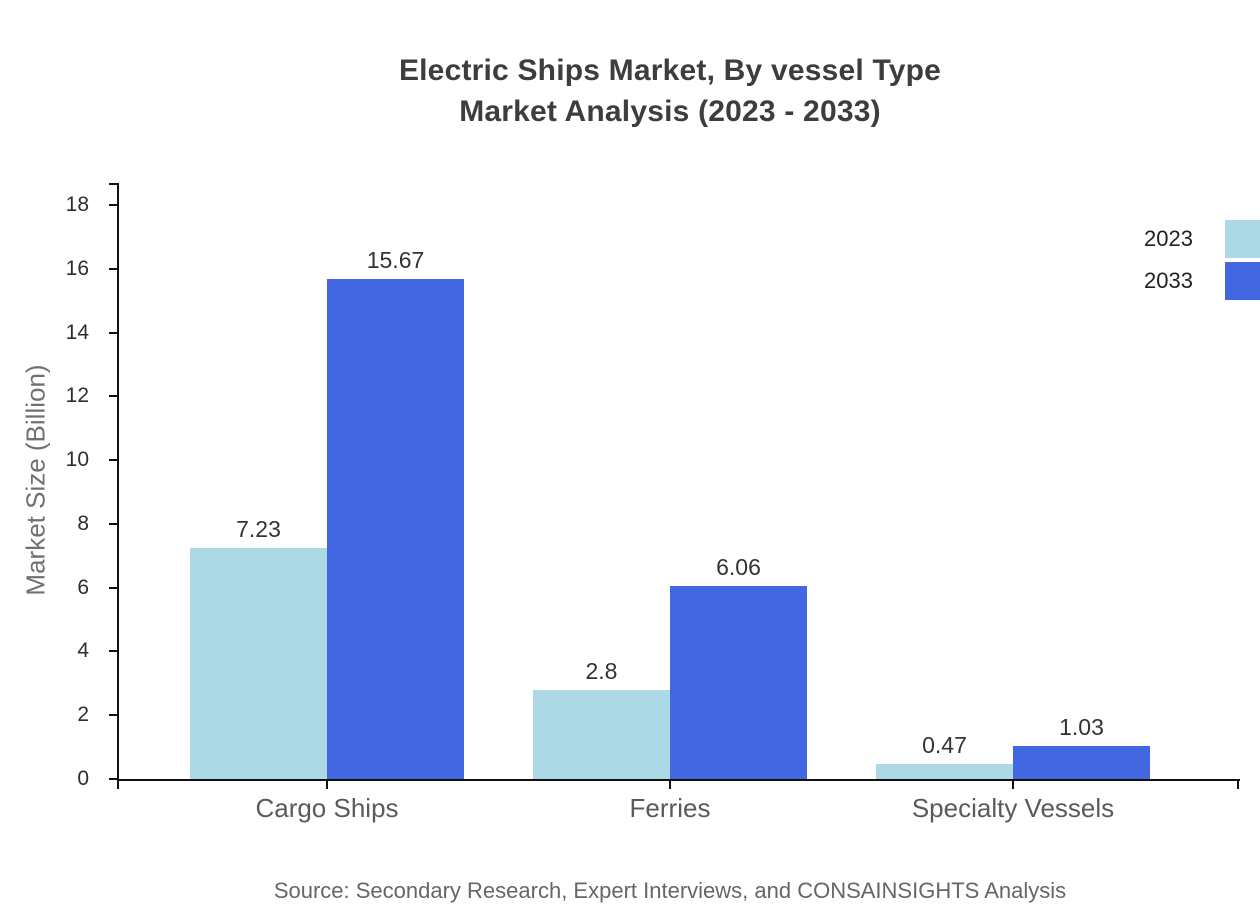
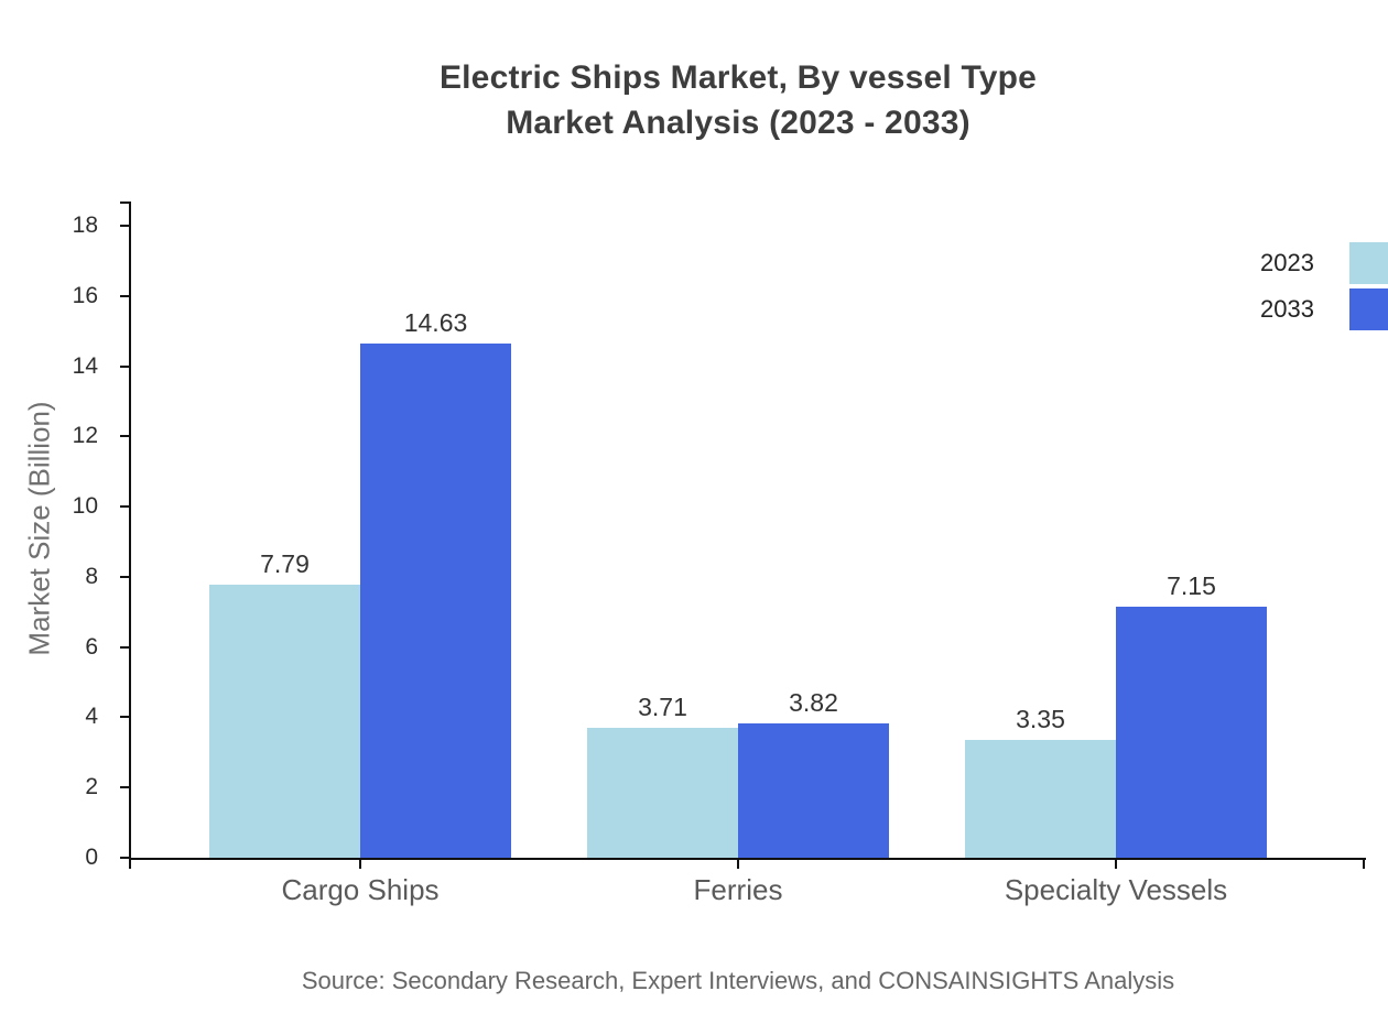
2023/Cargo Ships: 7.23 -> 7.79
2033/Cargo Ships: 15.67 -> 14.63
2023/Ferries: 2.8 -> 3.71
2033/Ferries: 6.06 -> 3.82
2023/Specialty Vessels: 0.47 -> 3.35
2033/Specialty Vessels: 1.03 -> 7.15
